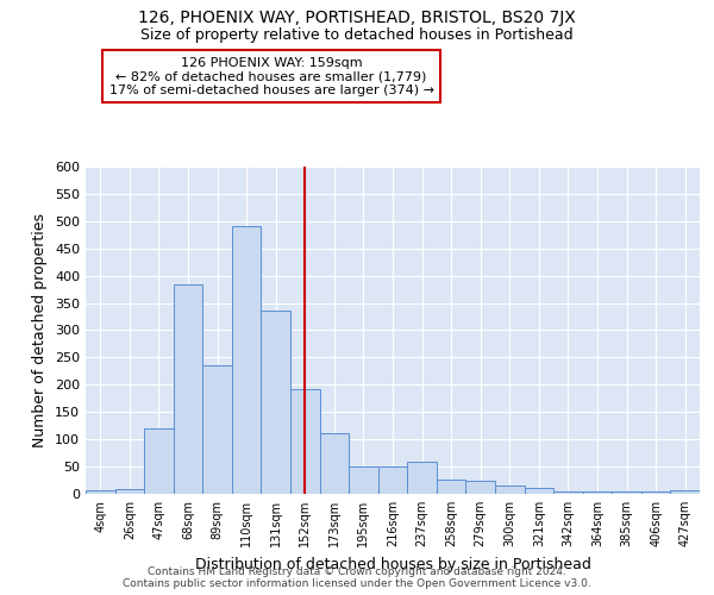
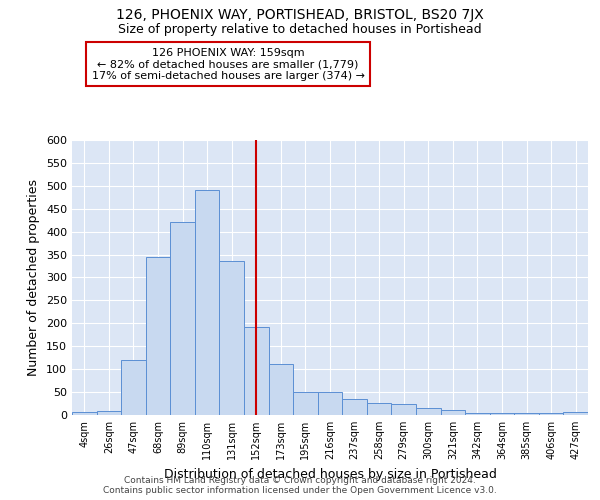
68sqm: 385 -> 345
89sqm: 235 -> 420
237sqm: 60 -> 35
